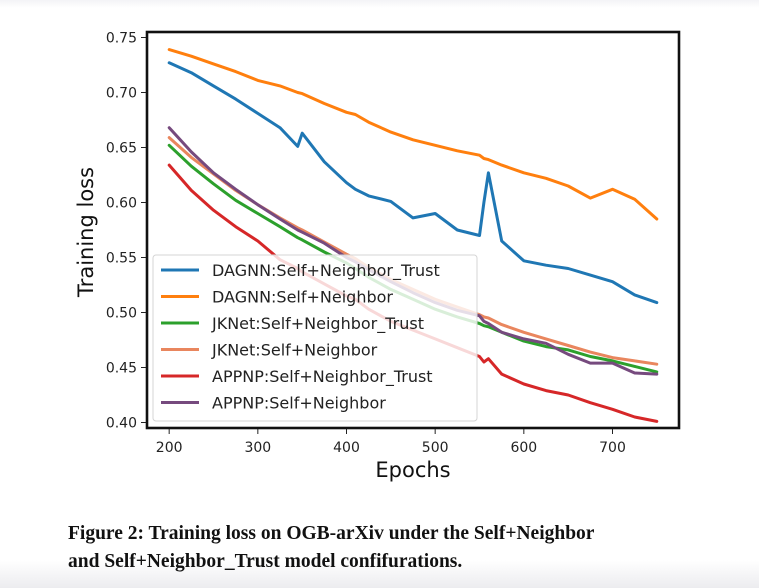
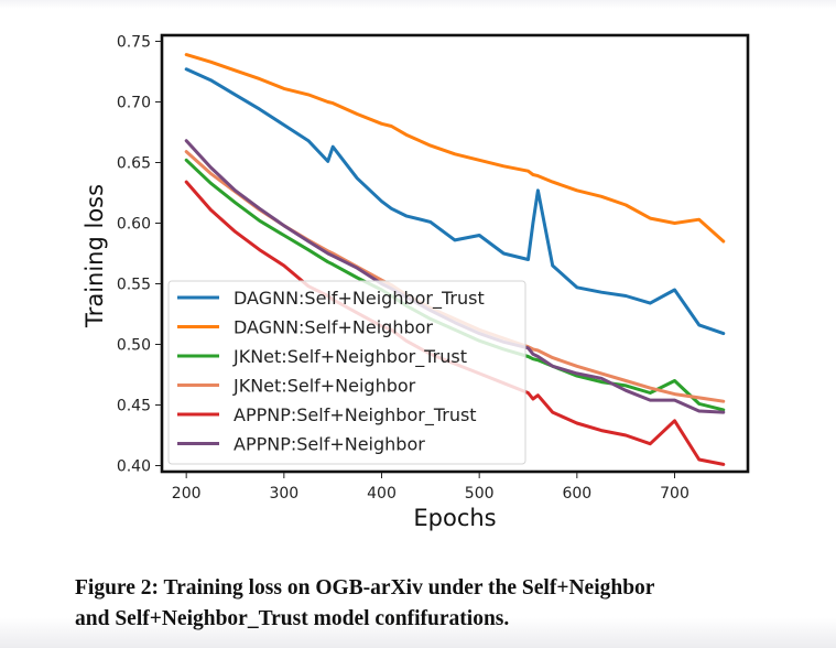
DAGNN:Self+Neighbor_Trust/700: 0.528 -> 0.545
DAGNN:Self+Neighbor/700: 0.612 -> 0.600
JKNet:Self+Neighbor_Trust/700: 0.456 -> 0.470
APPNP:Self+Neighbor_Trust/700: 0.412 -> 0.437
